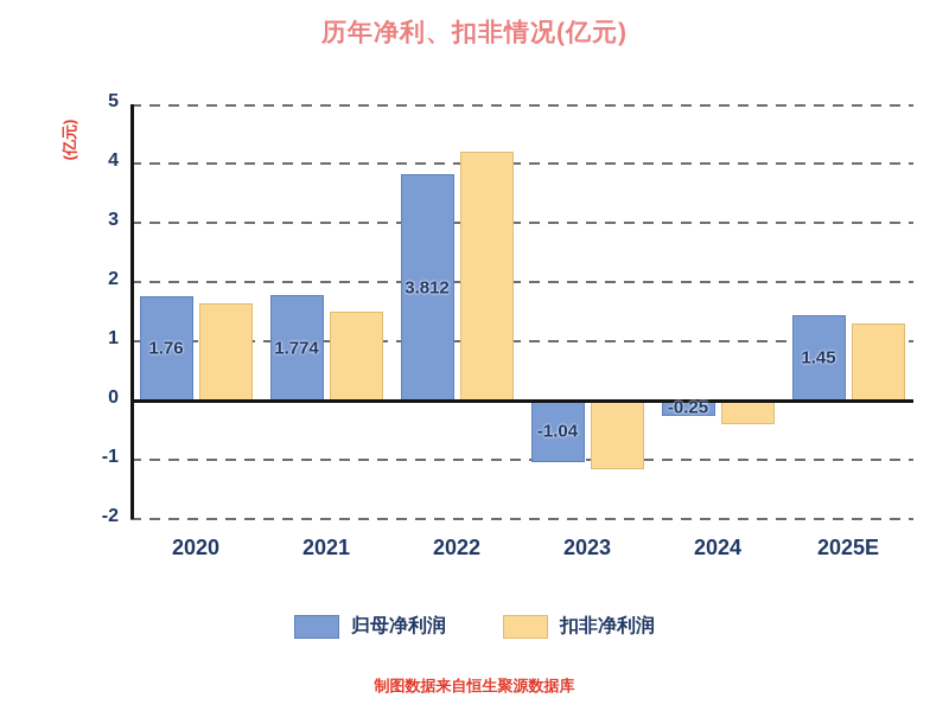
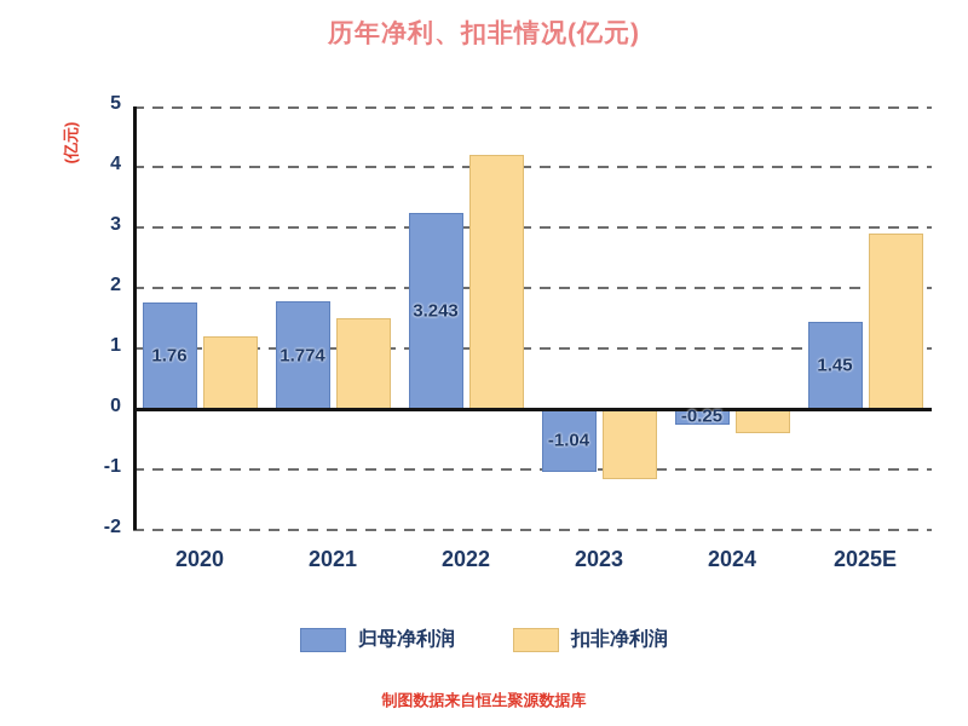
扣非净利润/2020: 1.6 -> 1.2
归母净利润/2022: 3.812 -> 3.243
扣非净利润/2025E: 1.3 -> 2.9
